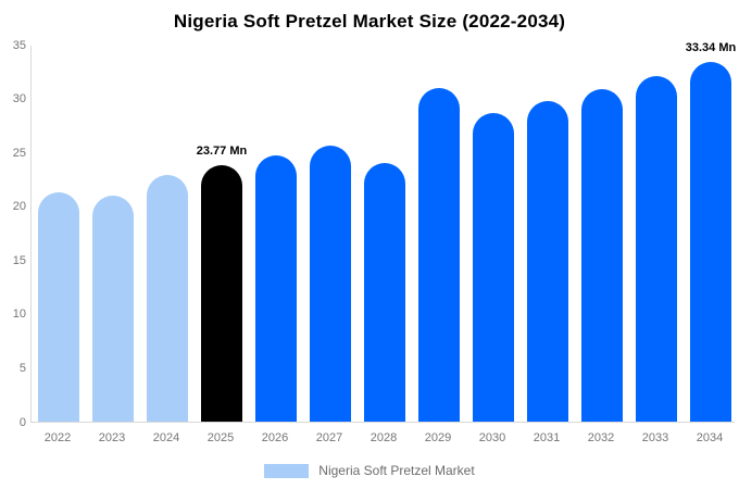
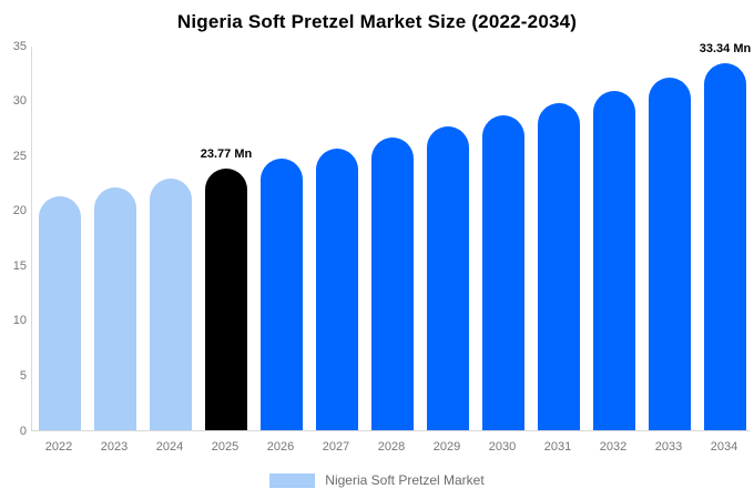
2023: 21 -> 22
2028: 24 -> 27
2029: 31 -> 28
